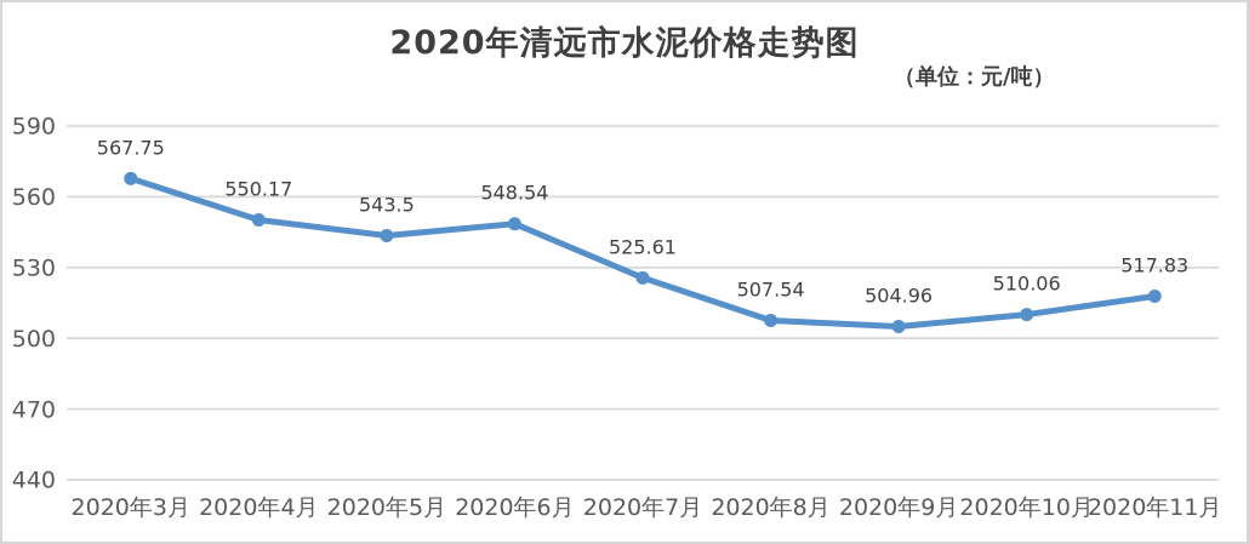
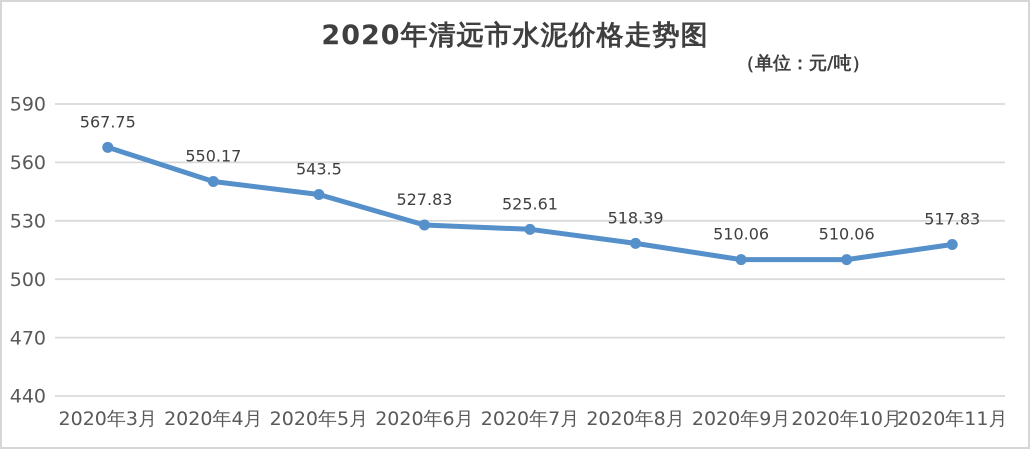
2020年6月: 548.54 -> 527.83
2020年8月: 507.54 -> 518.39
2020年9月: 504.96 -> 510.06
